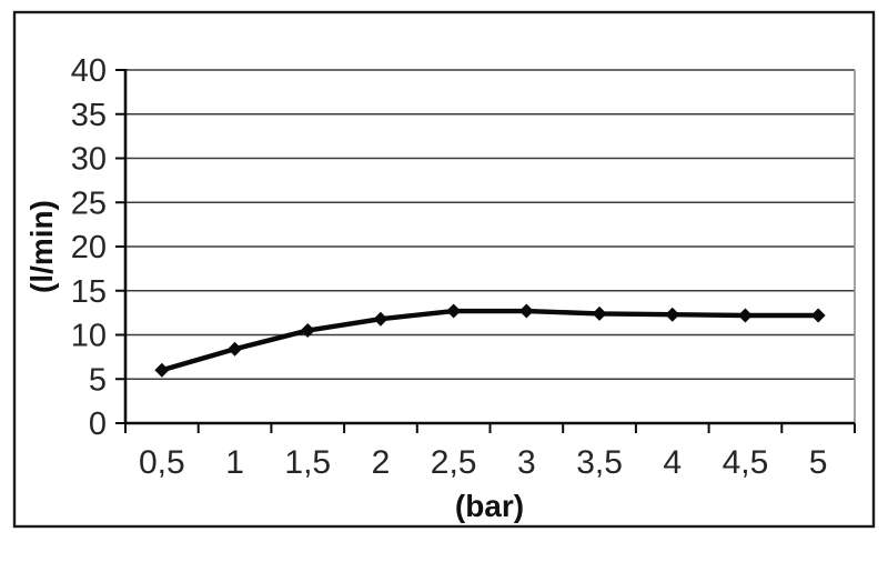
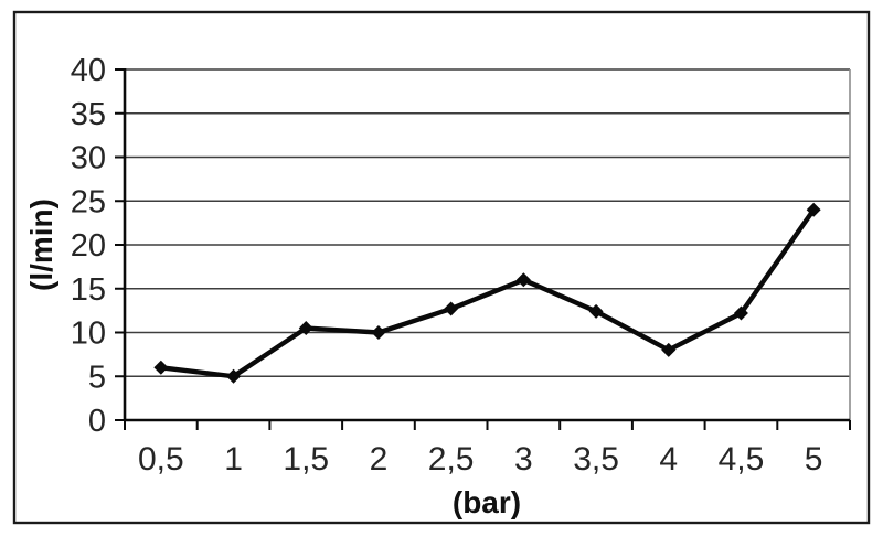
1: 8 -> 5
2: 12 -> 10
3: 13 -> 16
4: 12 -> 8
5: 12 -> 24
